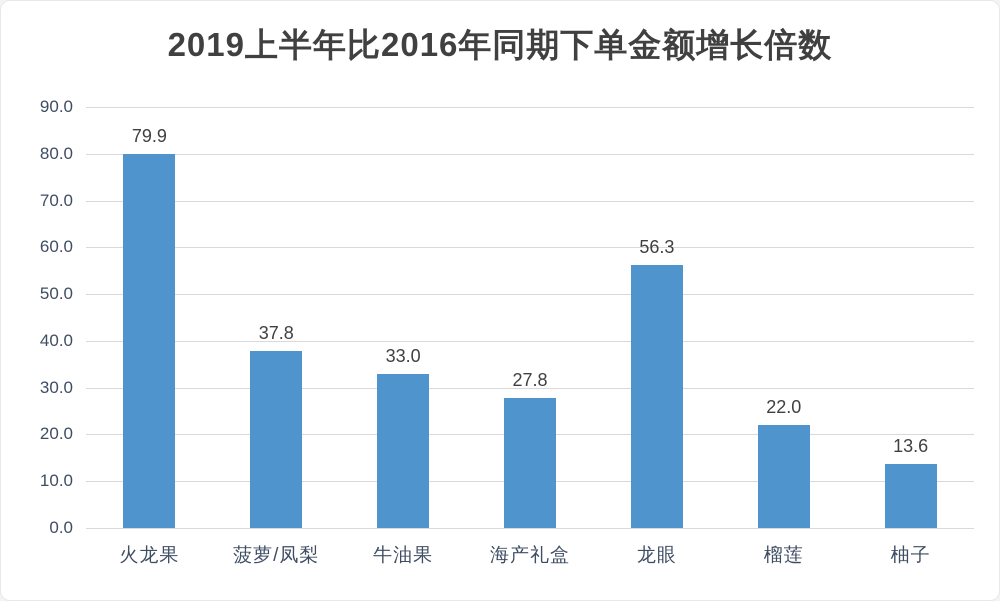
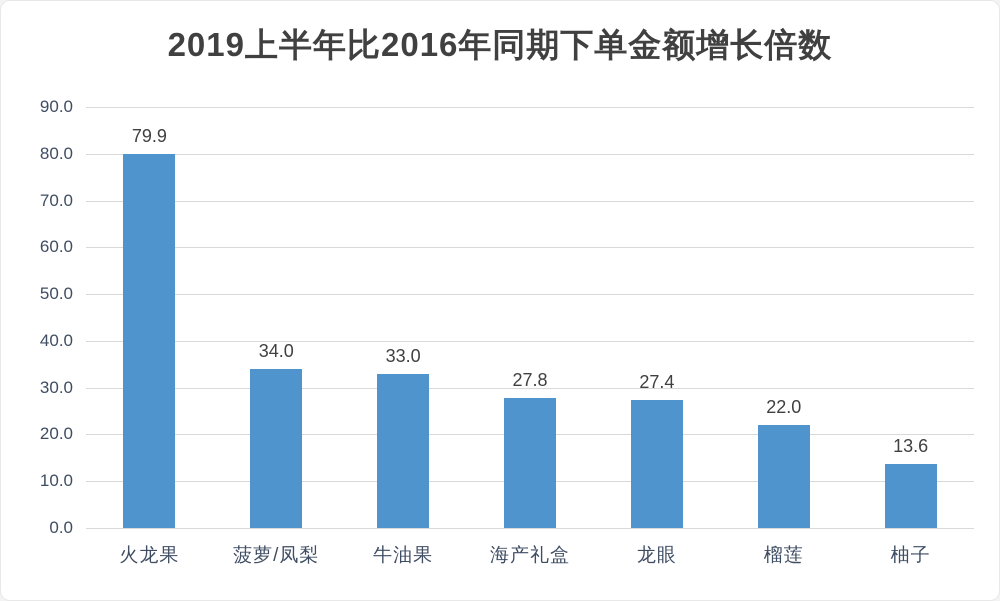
菠萝/凤梨: 37.8 -> 34.0
龙眼: 56.3 -> 27.4
